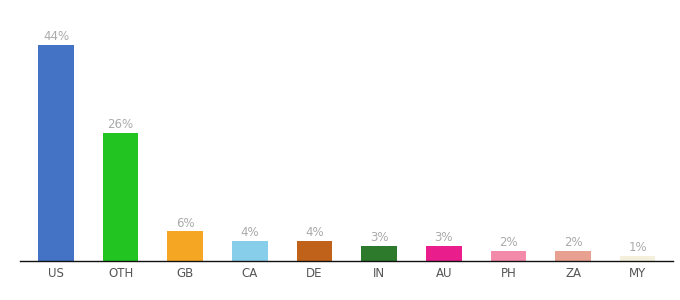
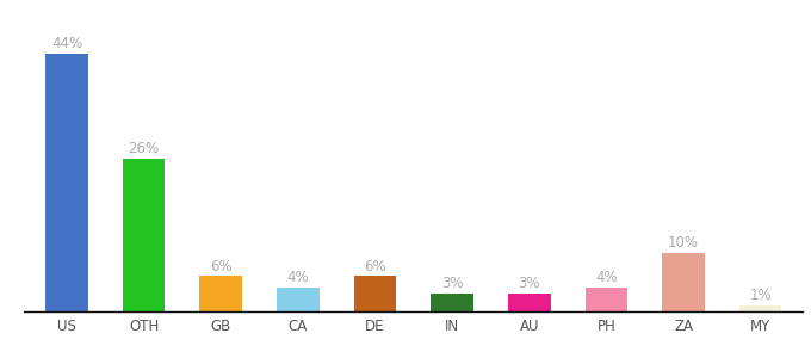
DE: 4% -> 6%
PH: 2% -> 4%
ZA: 2% -> 10%
